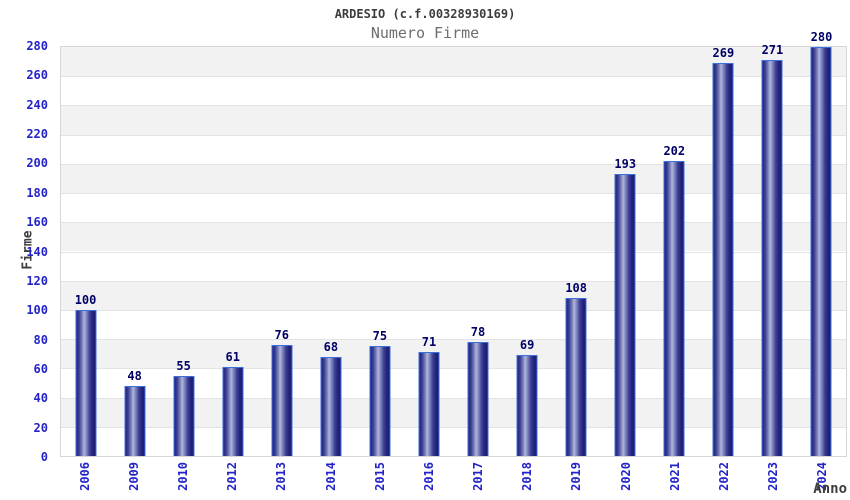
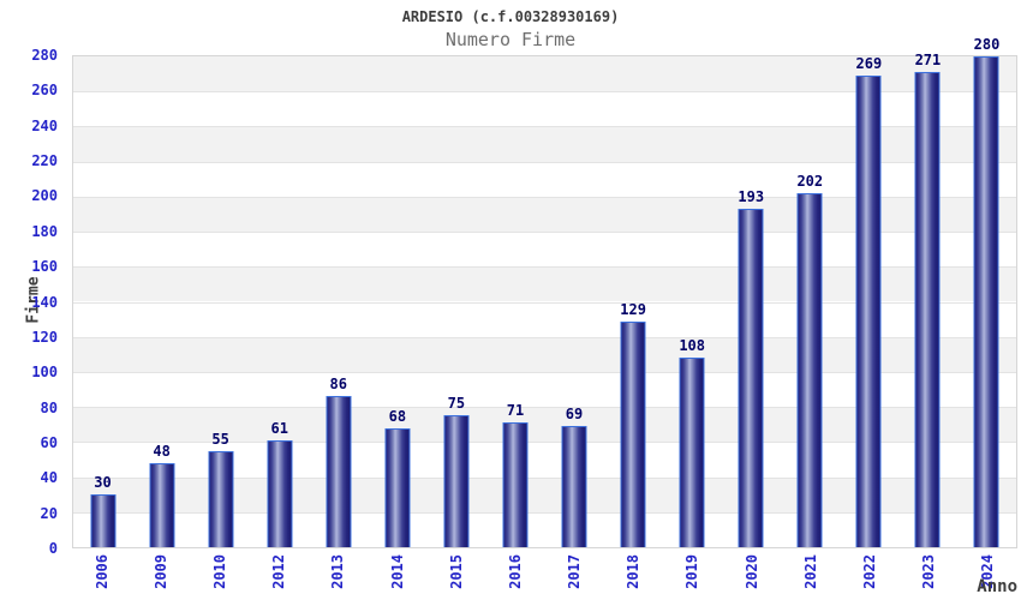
2006: 100 -> 30
2013: 76 -> 86
2017: 78 -> 69
2018: 69 -> 129
